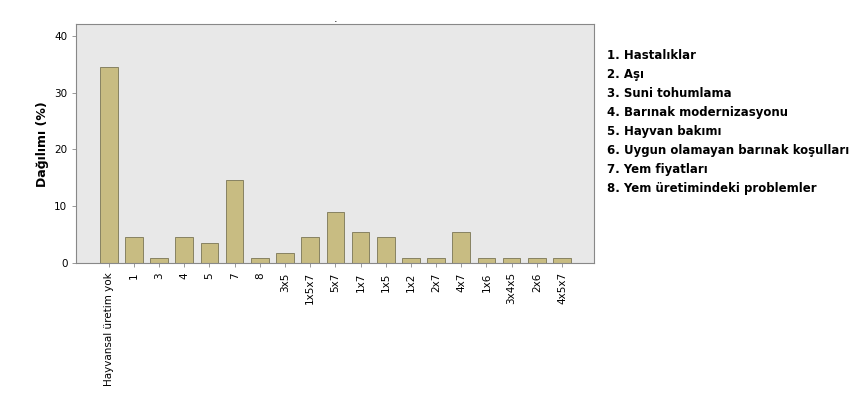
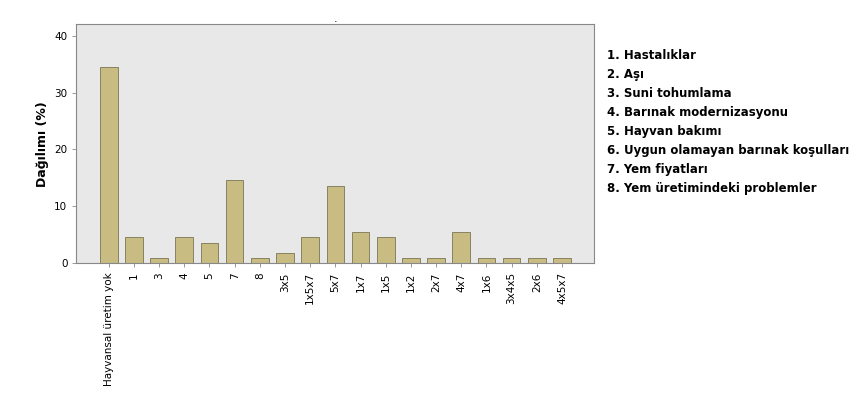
5x7: 9.1 -> 13.6
